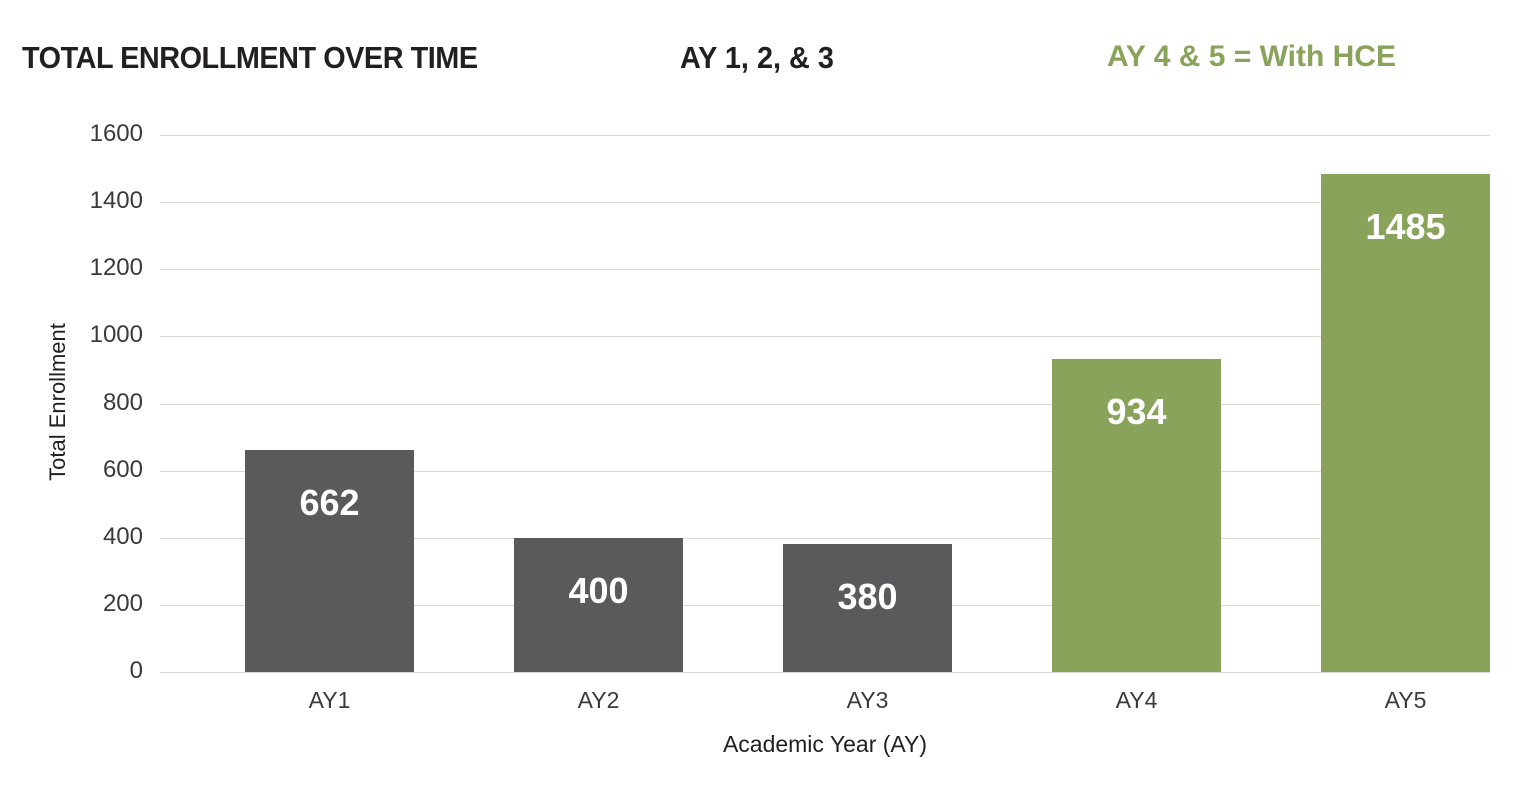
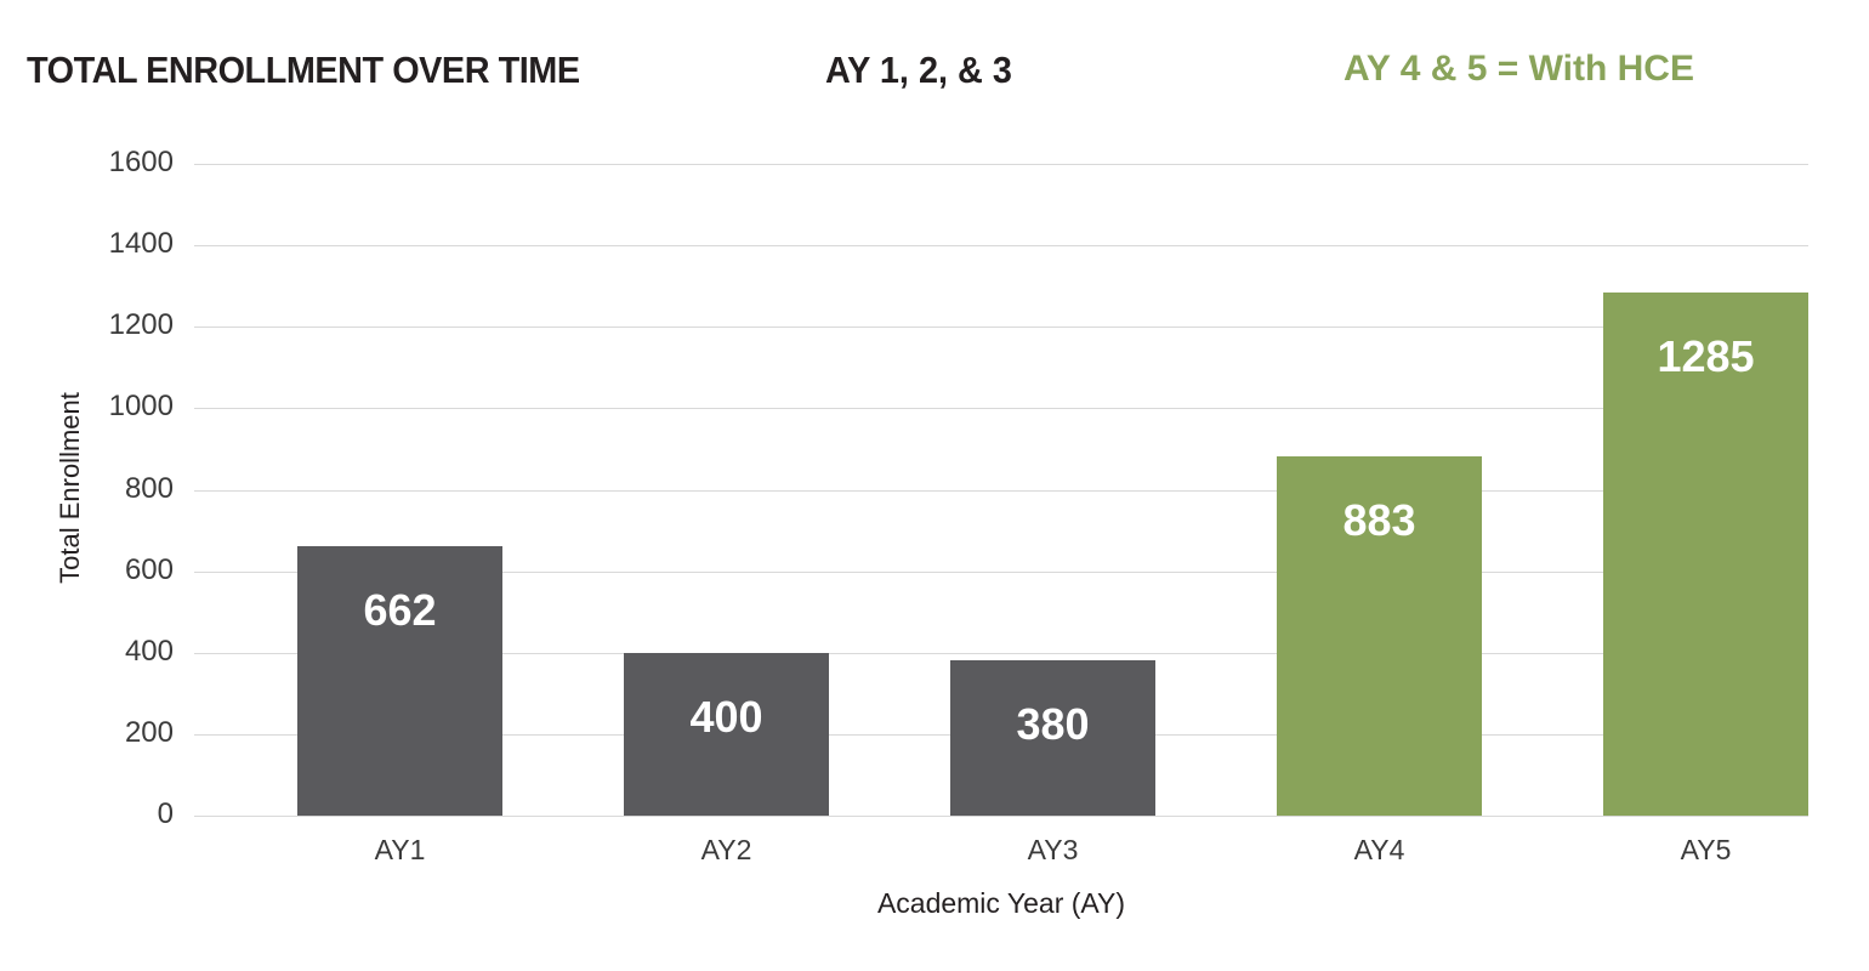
AY4: 934 -> 883
AY5: 1485 -> 1285
